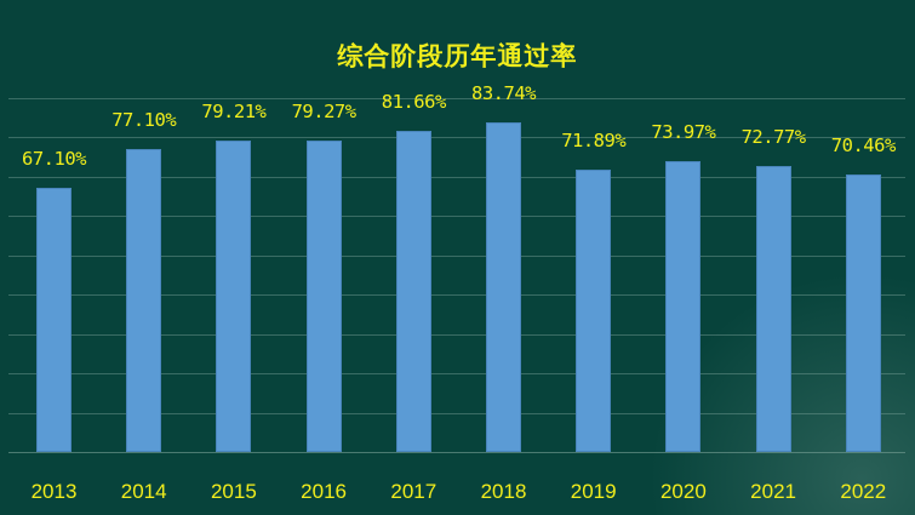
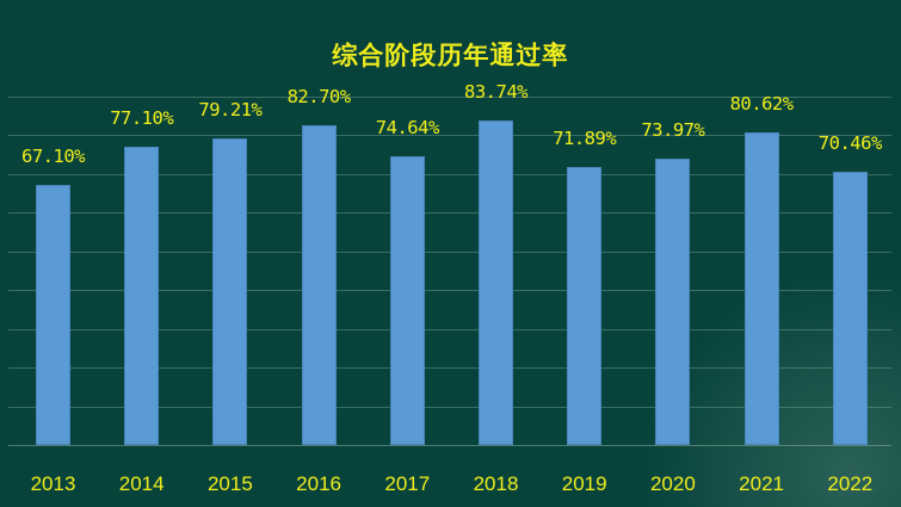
2016: 79.27% -> 82.70%
2017: 81.66% -> 74.64%
2021: 72.77% -> 80.62%
